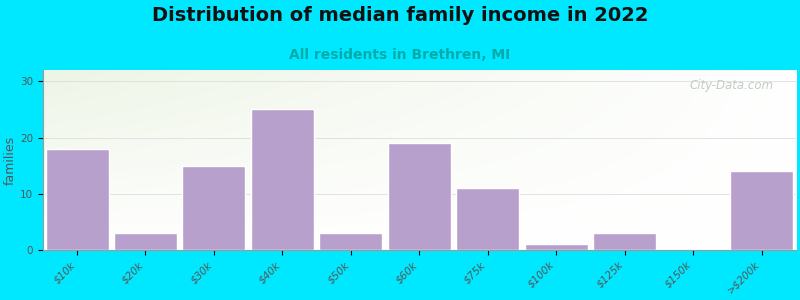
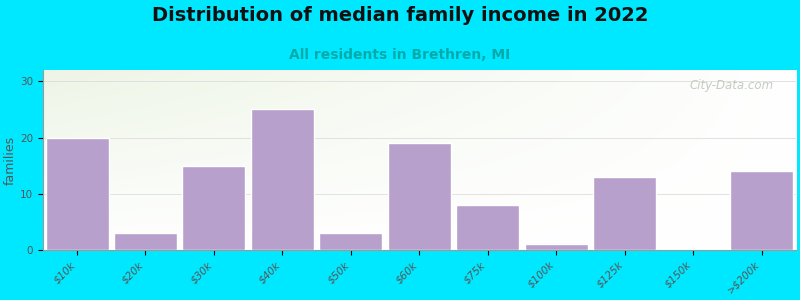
$10k: 18 -> 20
$75k: 11 -> 8
$125k: 3 -> 13
